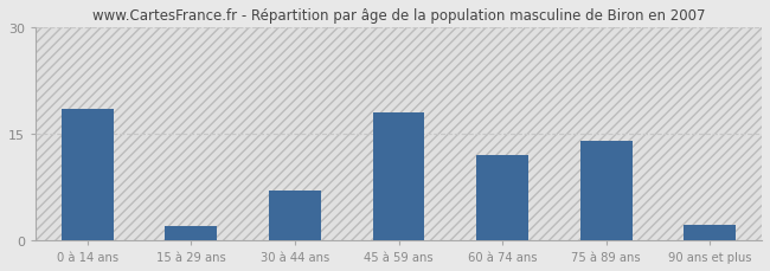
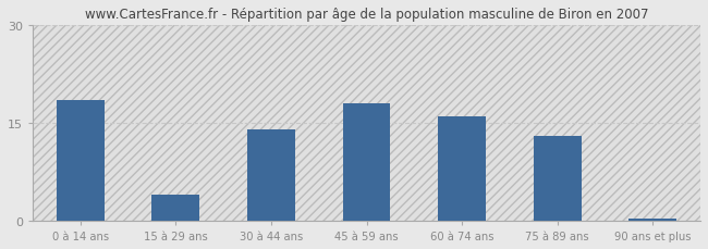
15 à 29 ans: 2.0 -> 4.0
30 à 44 ans: 7.0 -> 14.0
60 à 74 ans: 12.0 -> 16.0
75 à 89 ans: 14.0 -> 13.0
90 ans et plus: 2.2 -> 0.3
